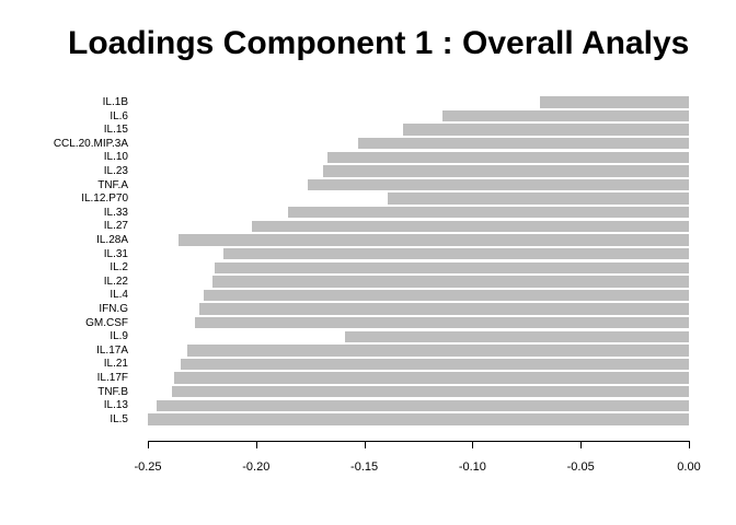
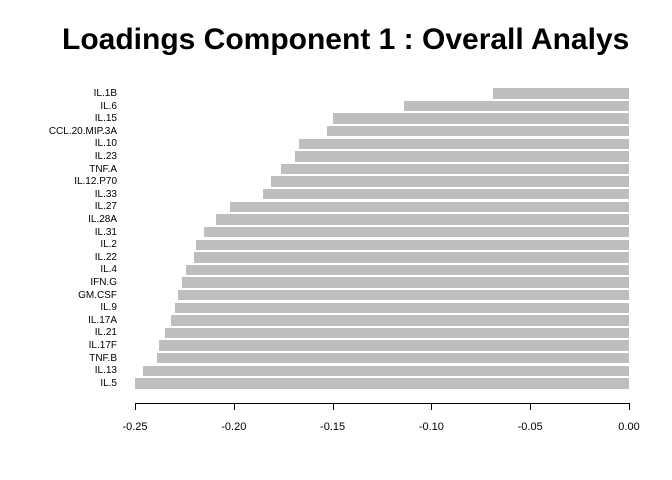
IL.15: -0.132 -> -0.150
IL.12.P70: -0.139 -> -0.181
IL.28A: -0.236 -> -0.209
IL.9: -0.159 -> -0.230
